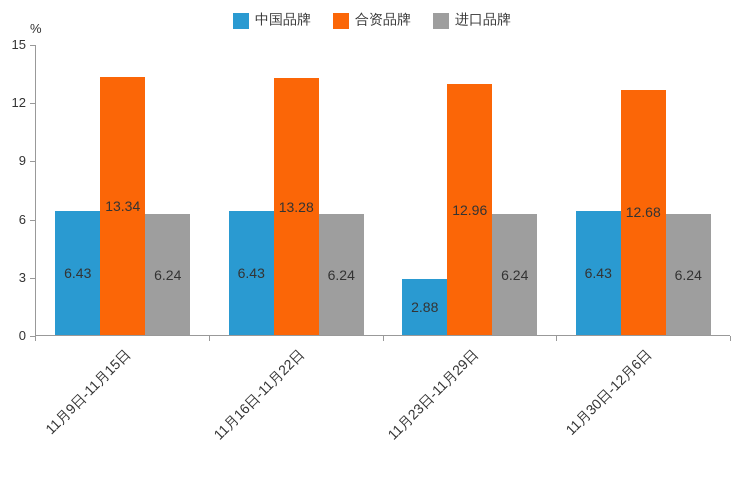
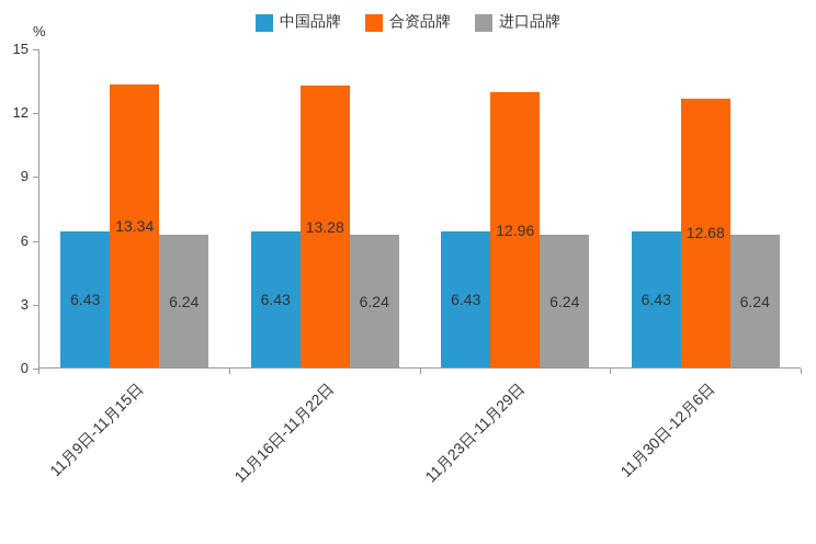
中国品牌/11月23日-11月29日: 2.88 -> 6.43
